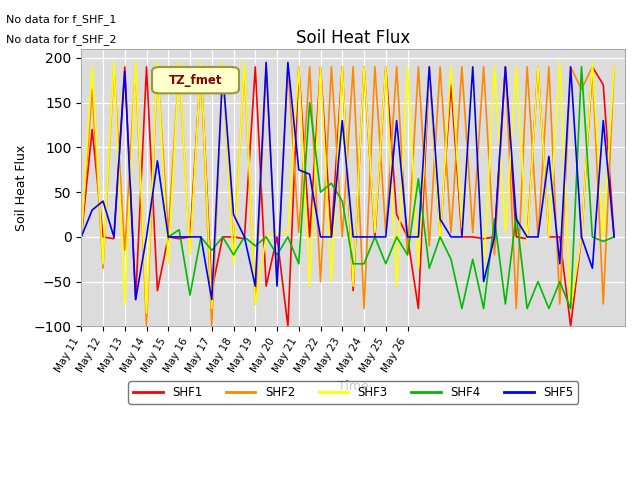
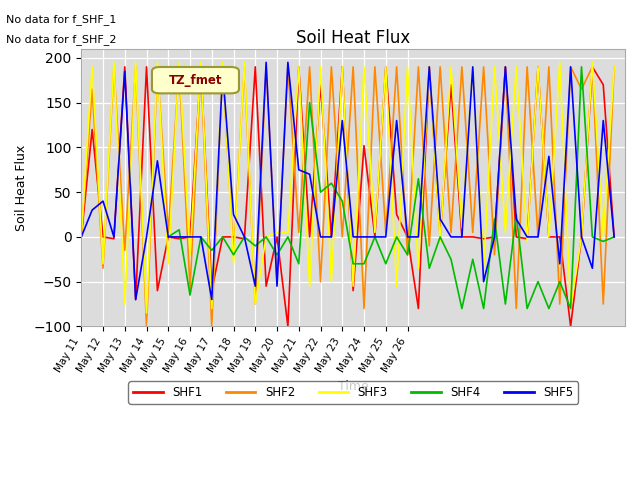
SHF2/May 16: -15 -> -58
SHF1/May 22: 190 -> 170
SHF1/May 24: 190 -> 102
